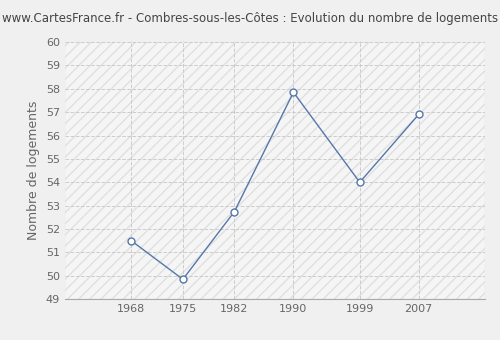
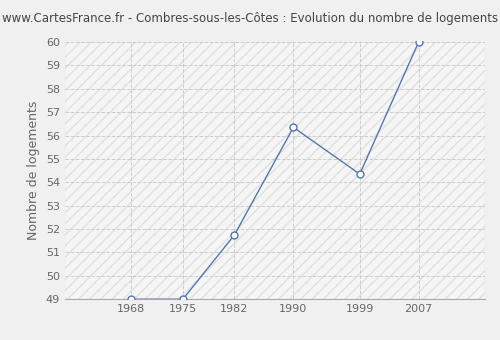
1968: 51.50 -> 49.00
1975: 49.85 -> 49.00
1982: 52.75 -> 51.75
1990: 57.85 -> 56.35
1999: 54.00 -> 54.35
2007: 56.90 -> 60.00
